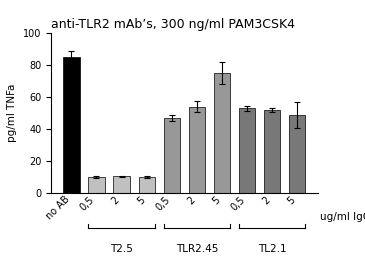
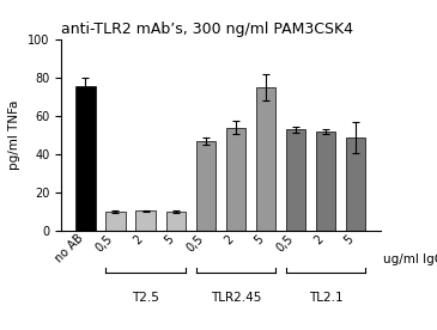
no AB: 85 -> 76
